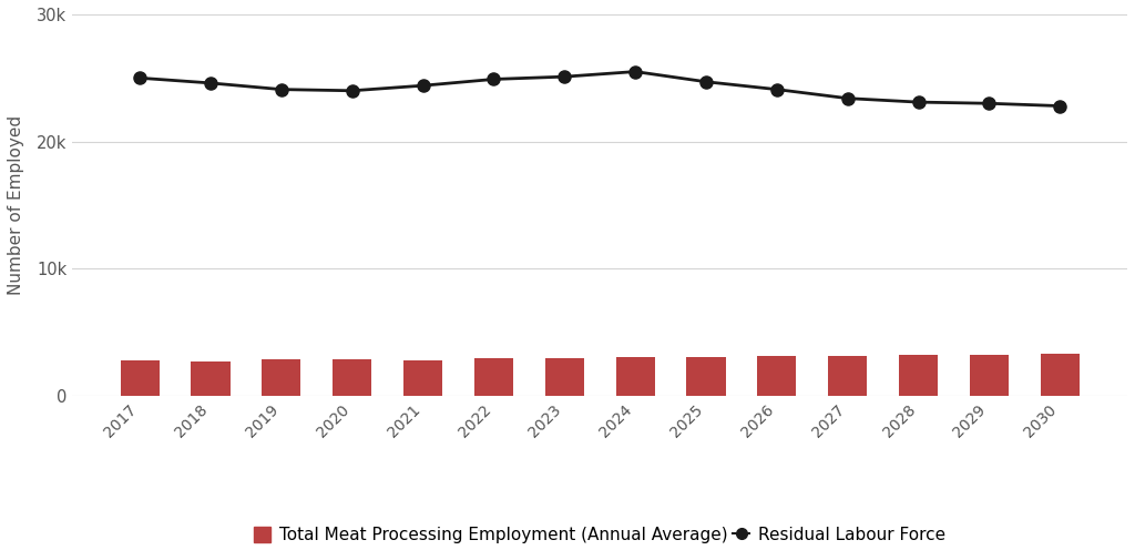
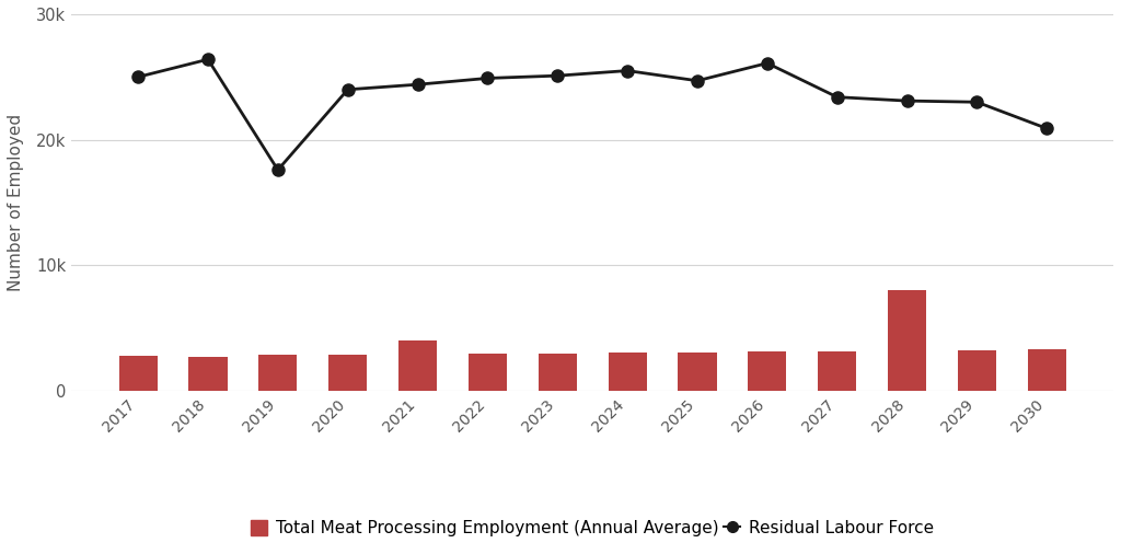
Residual Labour Force/2018: 24.6k -> 26.4k
Residual Labour Force/2019: 24.1k -> 17.6k
Total Meat Processing Employment (Annual Average)/2021: 2.8k -> 4.0k
Residual Labour Force/2026: 24.1k -> 26.1k
Total Meat Processing Employment (Annual Average)/2028: 3.2k -> 8.0k
Residual Labour Force/2030: 22.8k -> 20.9k
